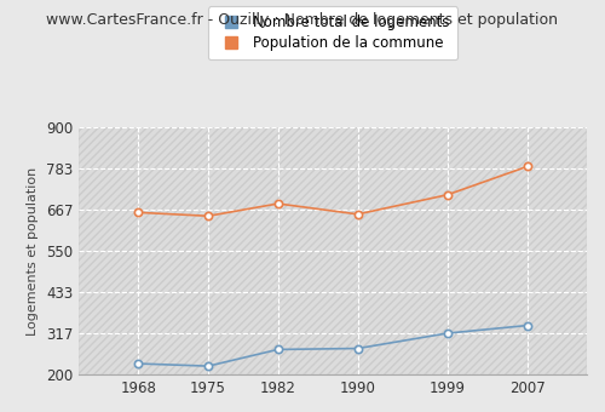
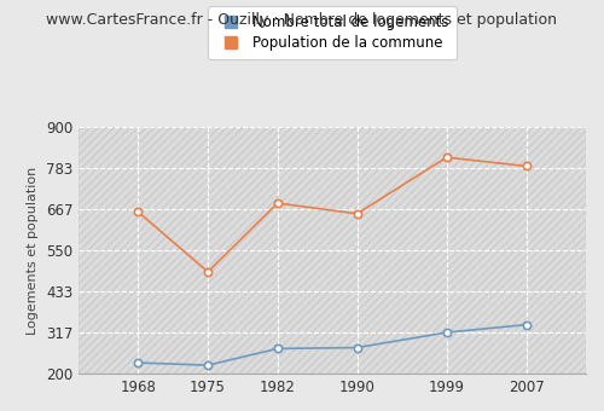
Population de la commune/1975: 650 -> 490
Population de la commune/1999: 710 -> 815
